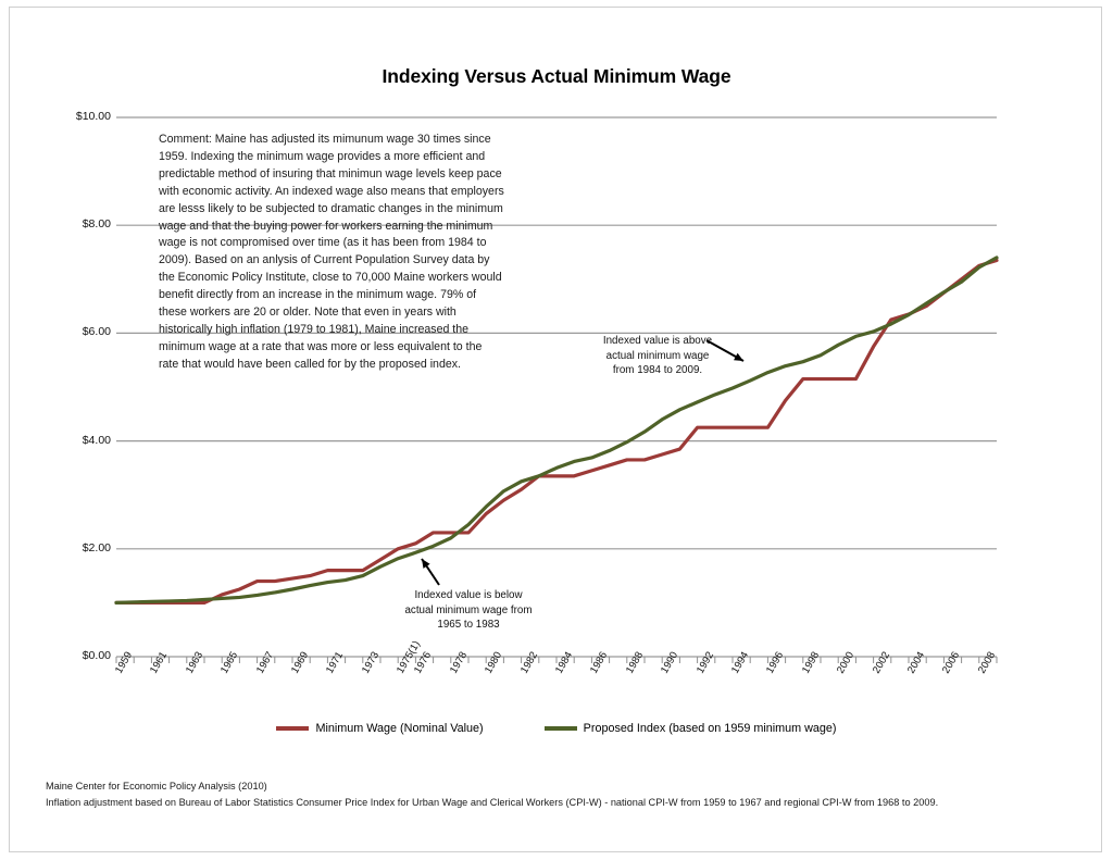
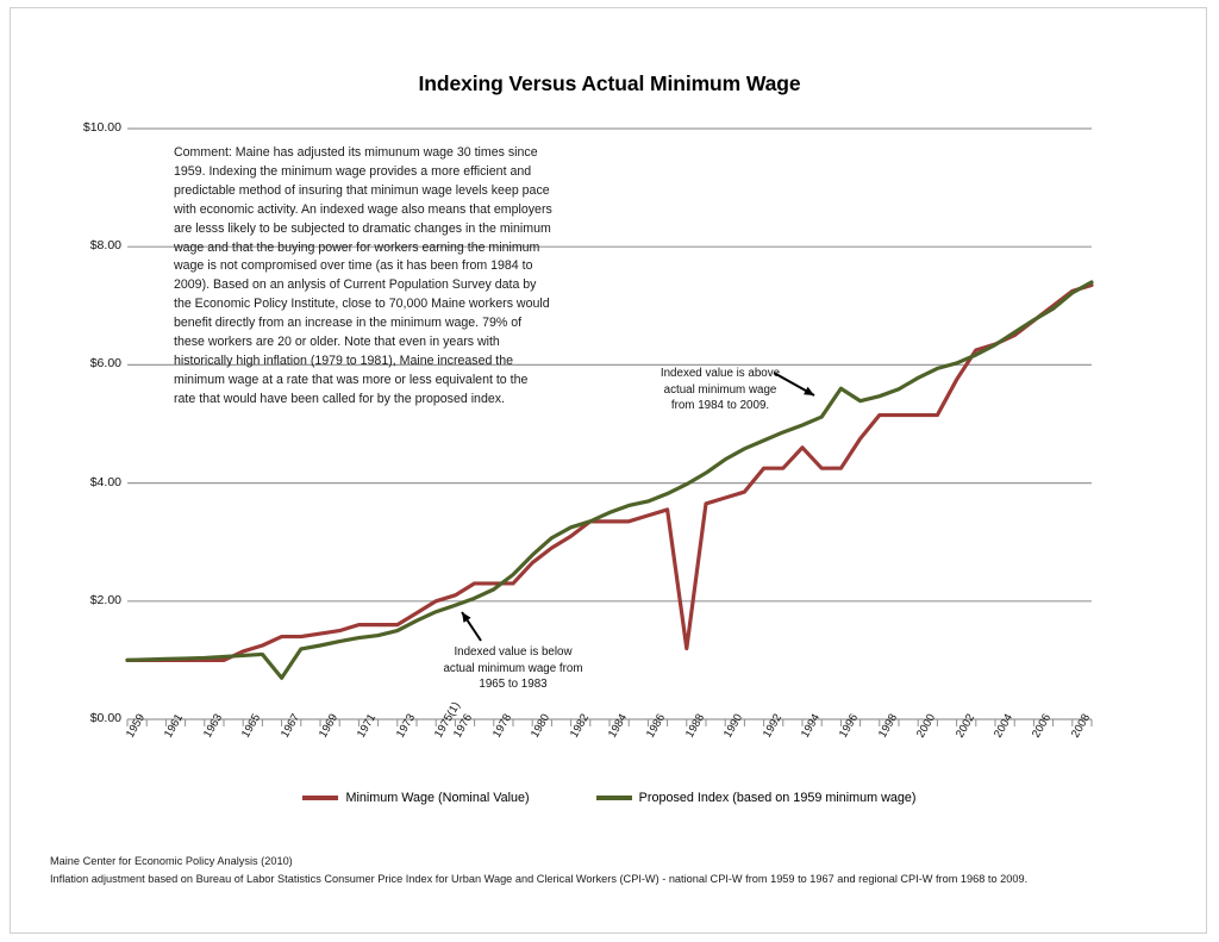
Proposed Index (based on 1959 minimum wage)/1967: $1.1 -> $0.7
Minimum Wage (Nominal Value)/1988: $3.6 -> $1.2
Minimum Wage (Nominal Value)/1994: $4.2 -> $4.6
Proposed Index (based on 1959 minimum wage)/1996: $5.3 -> $5.6
